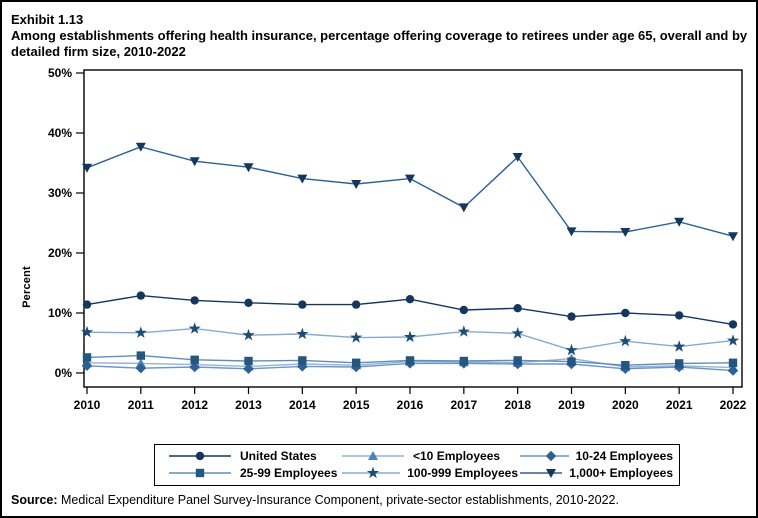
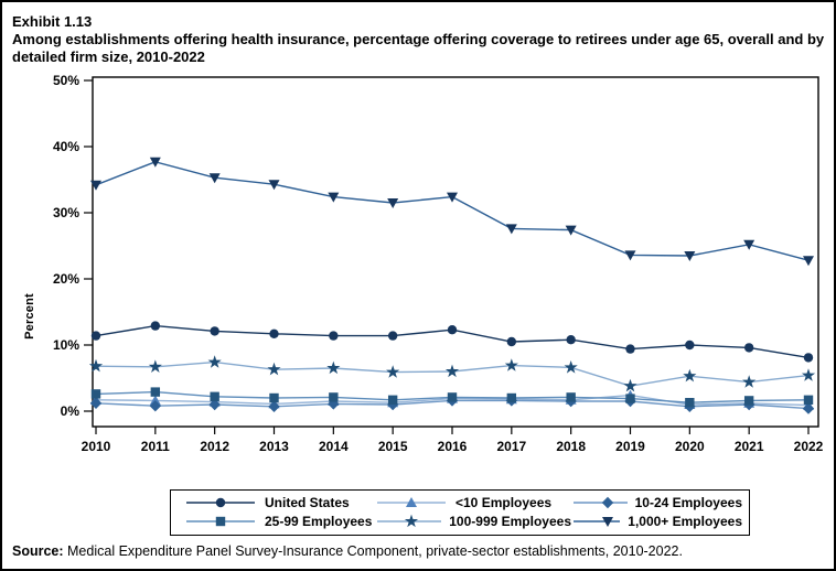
1,000+ Employees/2018: 36% -> 27%
